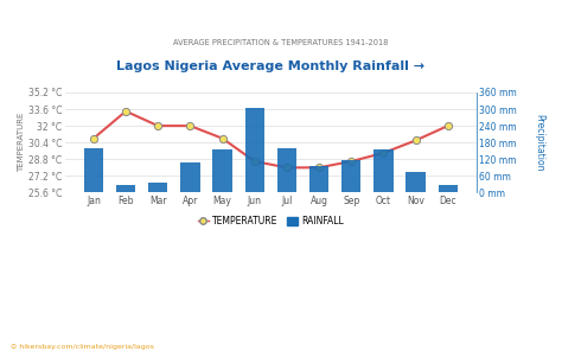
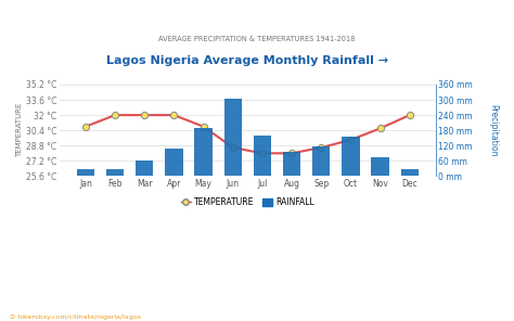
RAINFALL/Jan: 160 mm -> 28 mm
TEMPERATURE/Feb: 33.4 °C -> 32.0 °C
RAINFALL/Mar: 35 mm -> 60 mm
RAINFALL/May: 155 mm -> 188 mm
